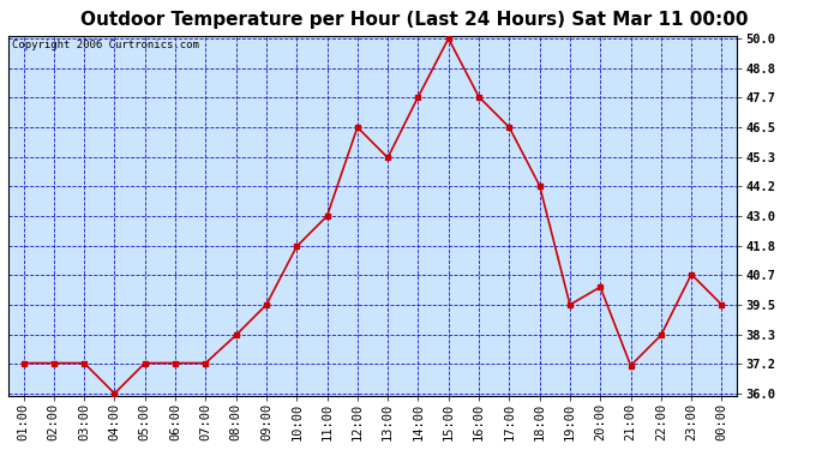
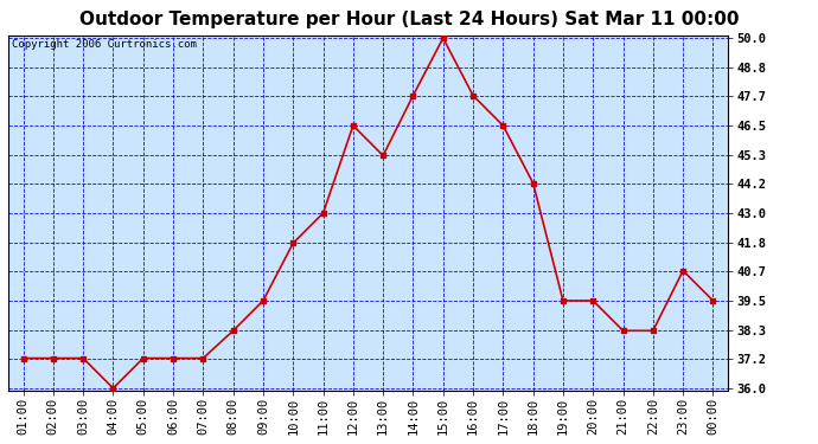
20:00: 40.2 -> 39.5
21:00: 37.1 -> 38.3
